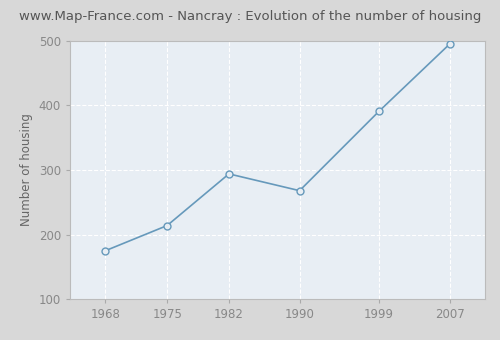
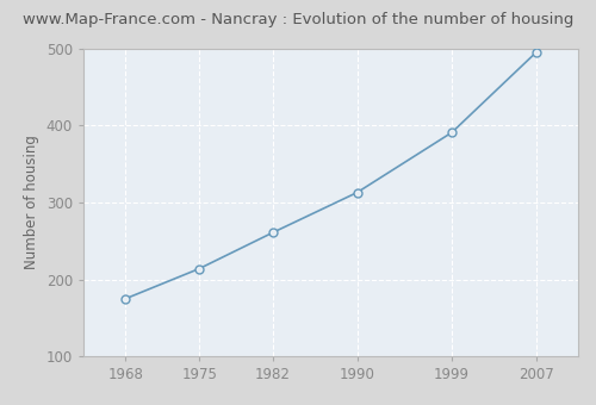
1982: 294 -> 261
1990: 268 -> 313
